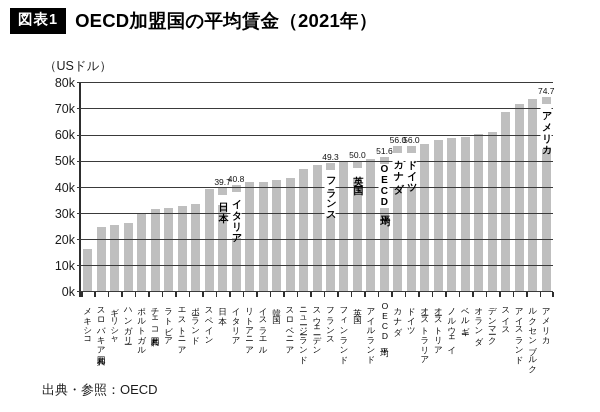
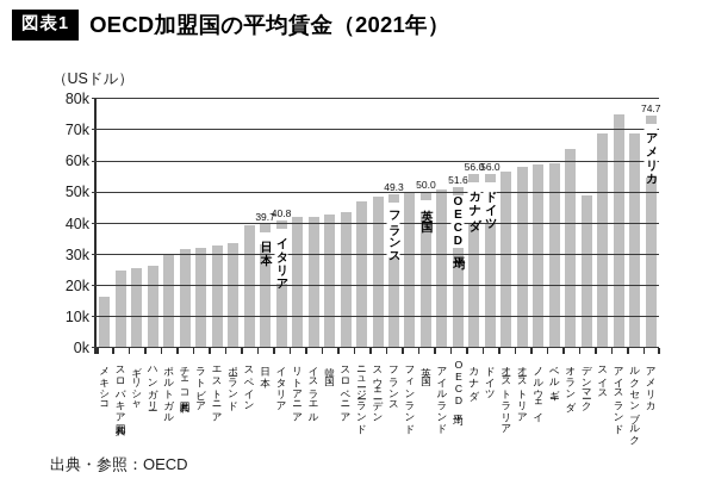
オランダ: 61k -> 64k
デンマーク: 61k -> 49k
アイスランド: 72k -> 75k
ルクセンブルク: 74k -> 69k
